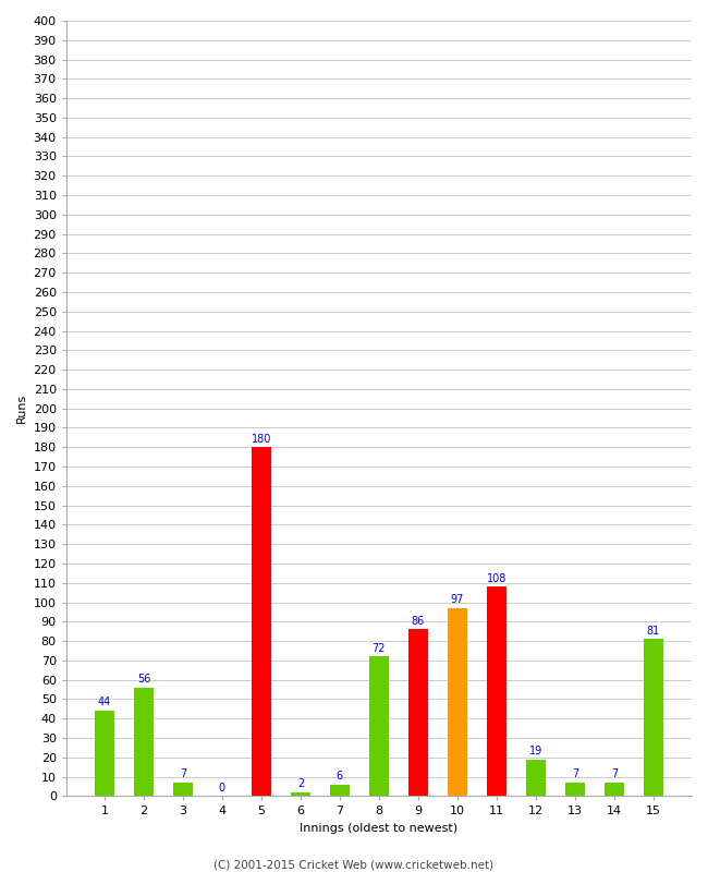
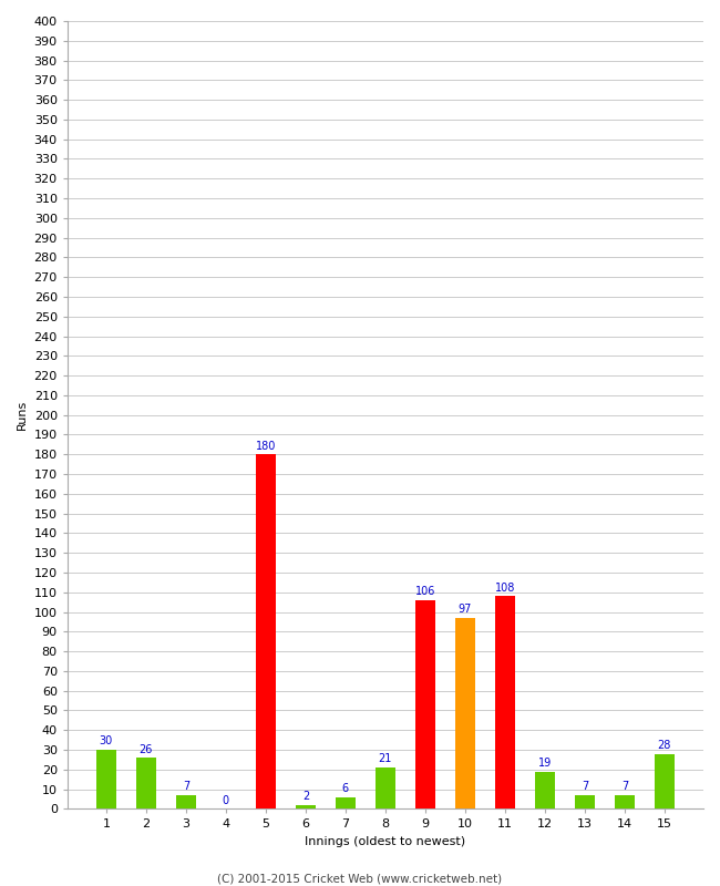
1: 44 -> 30
2: 56 -> 26
8: 72 -> 21
9: 86 -> 106
15: 81 -> 28
